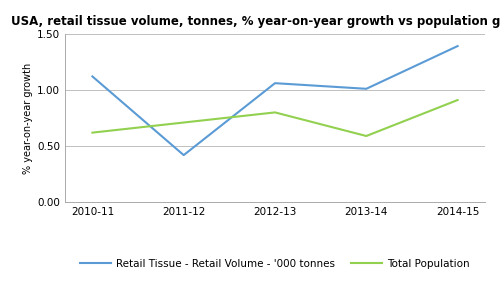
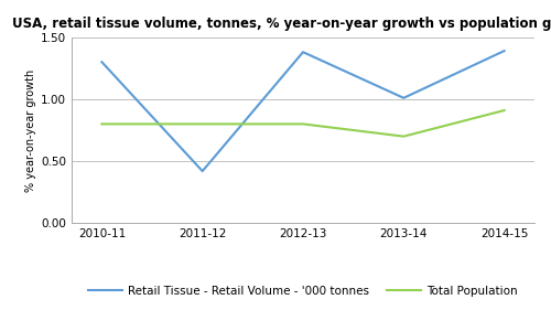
Retail Tissue - Retail Volume - '000 tonnes/2010-11: 1.12 -> 1.30
Total Population/2010-11: 0.62 -> 0.80
Total Population/2011-12: 0.71 -> 0.80
Retail Tissue - Retail Volume - '000 tonnes/2012-13: 1.06 -> 1.38
Total Population/2013-14: 0.59 -> 0.70
